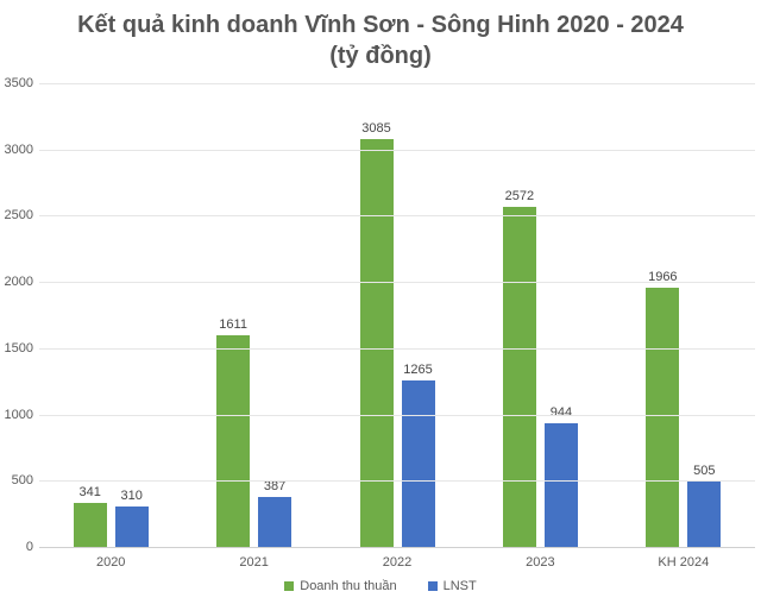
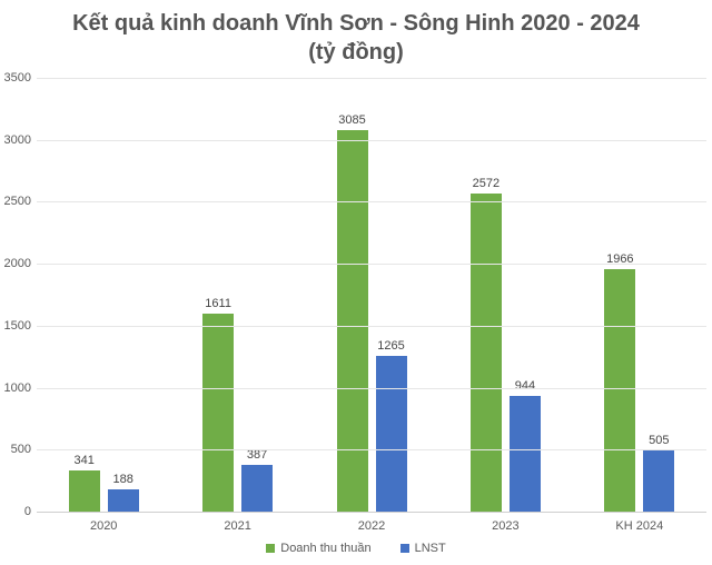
LNST/2020: 310 -> 188
